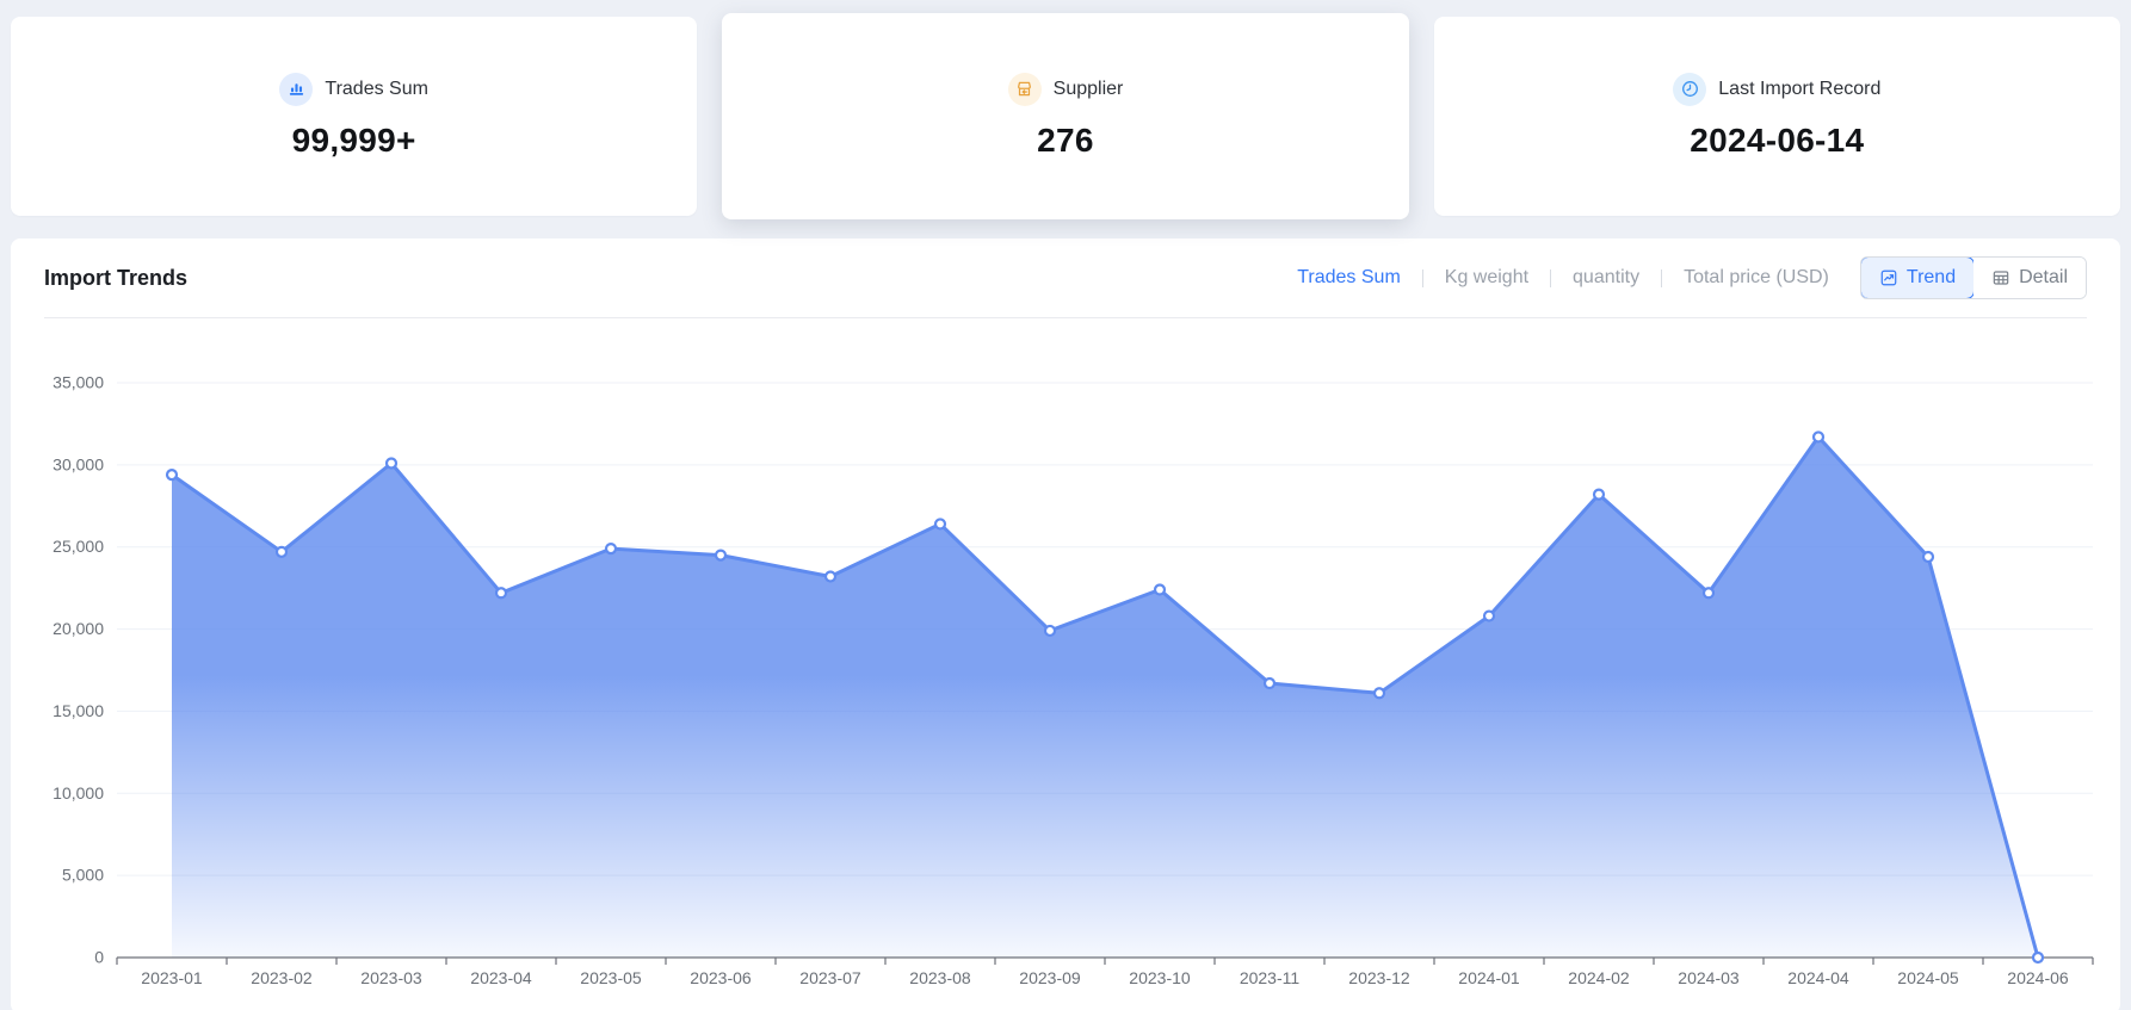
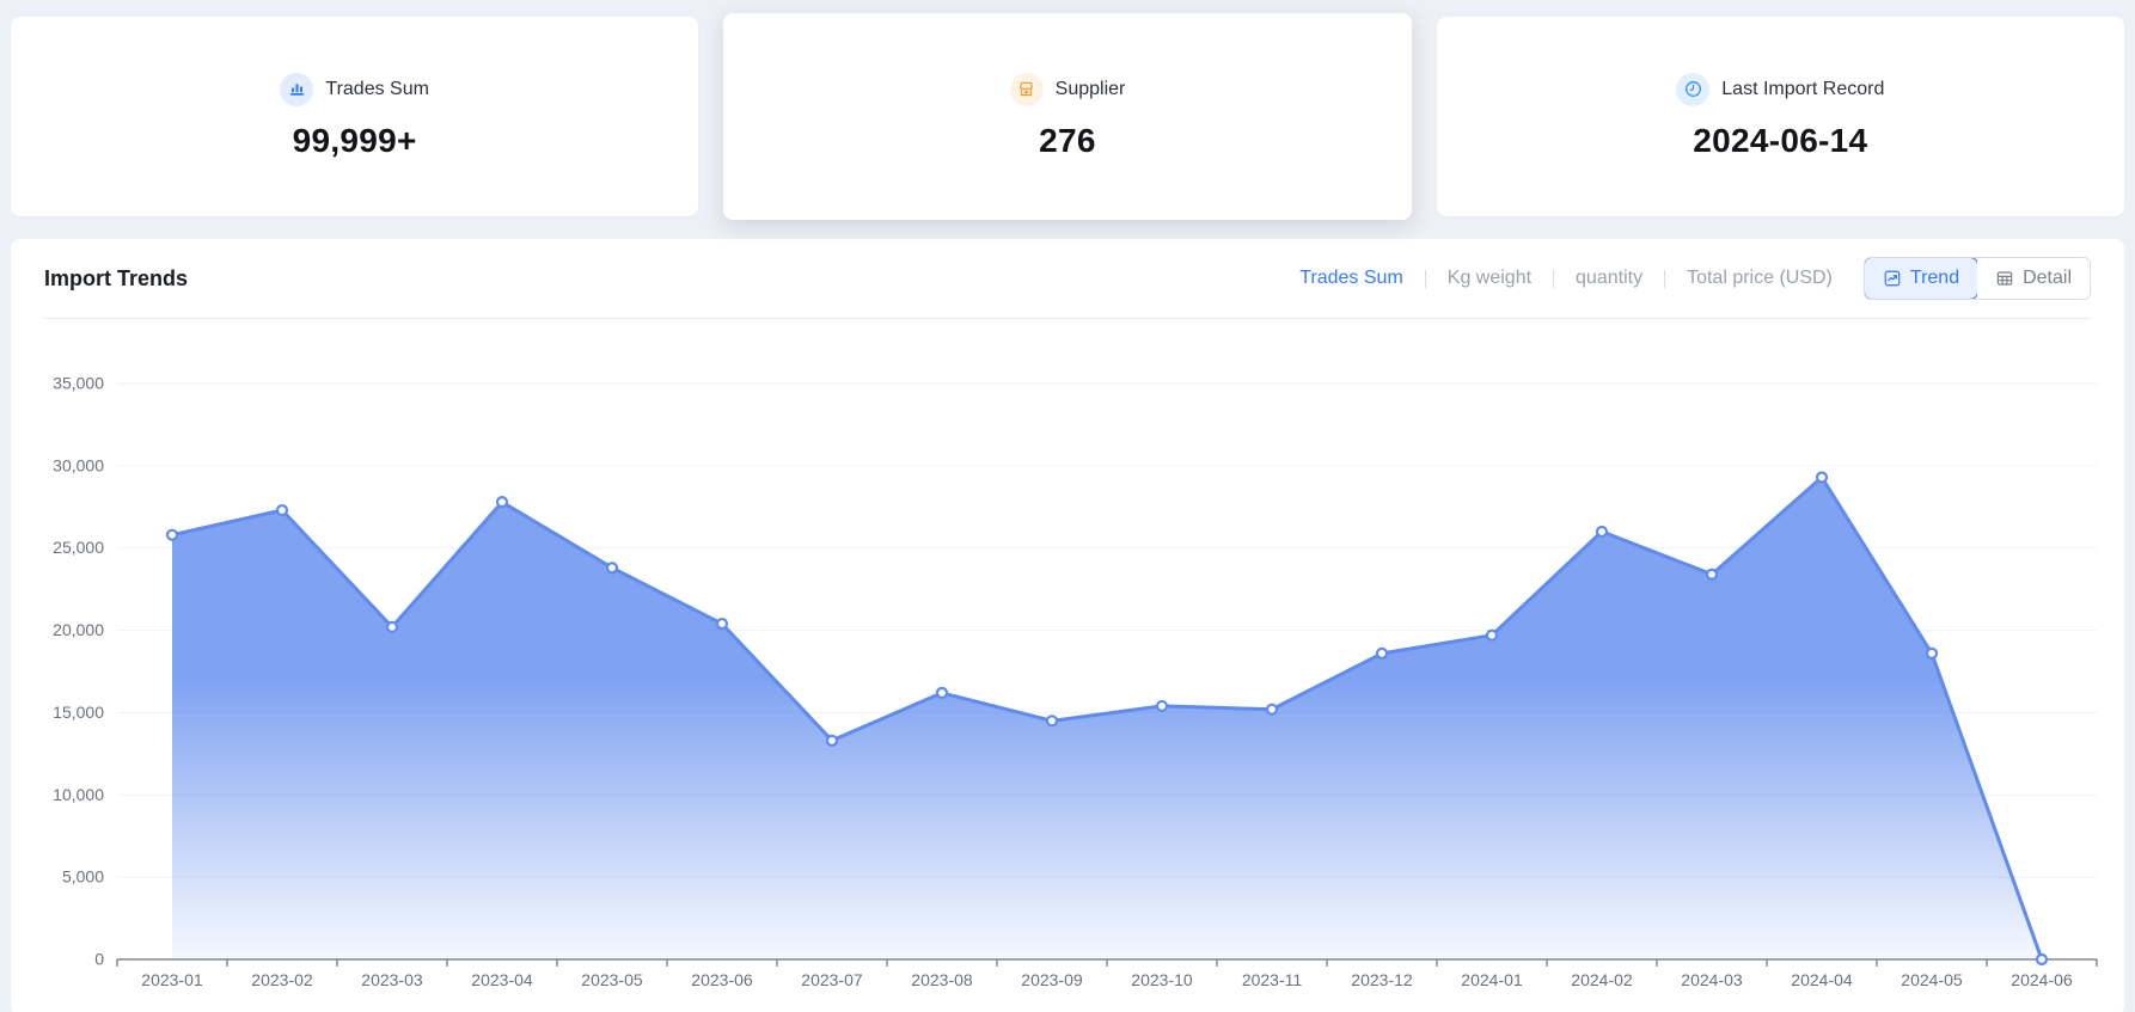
2023-01: 29400 -> 25800
2023-02: 24700 -> 27300
2023-03: 30100 -> 20200
2023-04: 22200 -> 27800
2023-05: 24900 -> 23800
2023-06: 24500 -> 20400
2023-07: 23200 -> 13300
2023-08: 26400 -> 16200
2023-09: 19900 -> 14500
2023-10: 22400 -> 15400
2023-11: 16700 -> 15200
2023-12: 16100 -> 18600
2024-01: 20800 -> 19700
2024-02: 28200 -> 26000
2024-03: 22200 -> 23400
2024-04: 31700 -> 29300
2024-05: 24400 -> 18600
